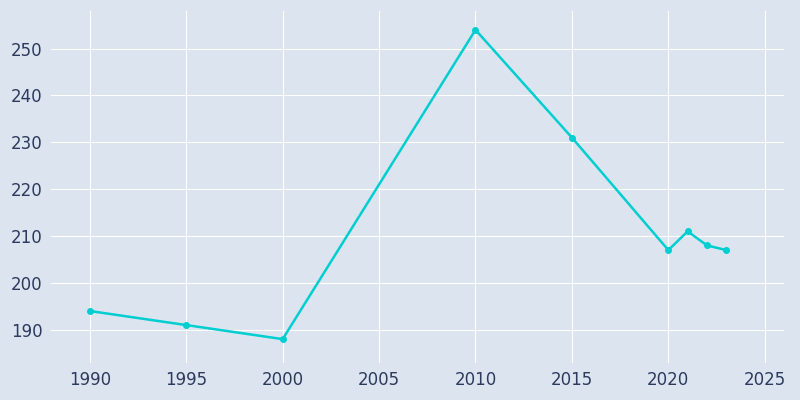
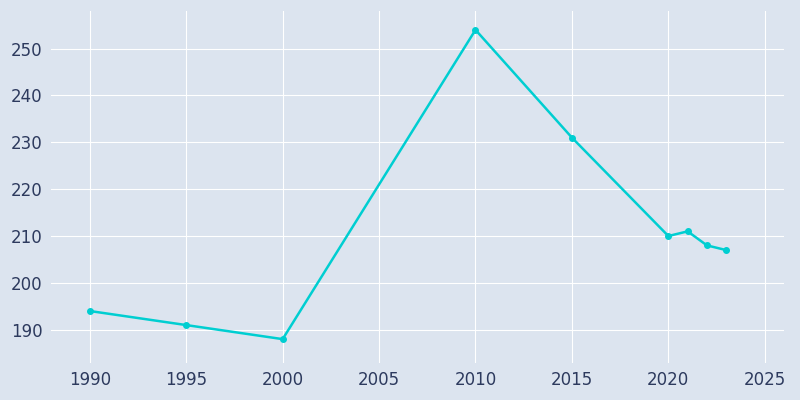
2020: 207 -> 210
